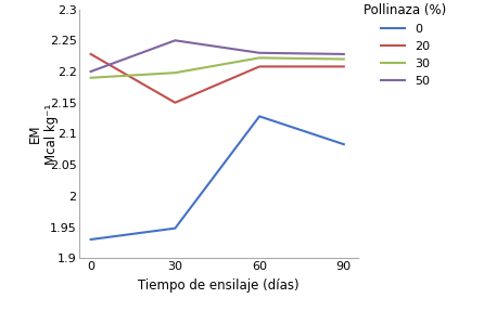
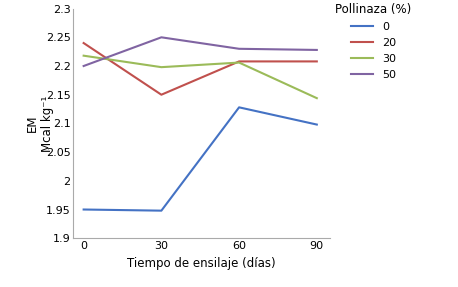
0/0: 1.930 -> 1.950
20/0: 2.228 -> 2.240
30/0: 2.190 -> 2.218
30/60: 2.222 -> 2.206
0/90: 2.083 -> 2.098
30/90: 2.220 -> 2.144
